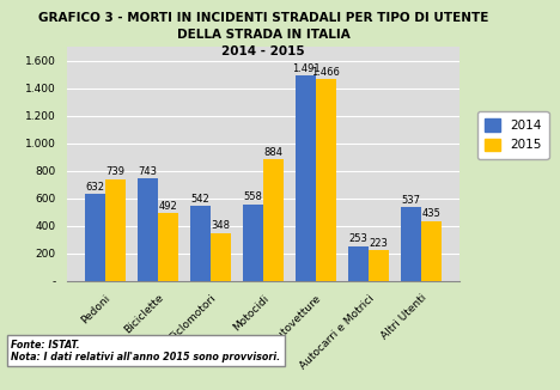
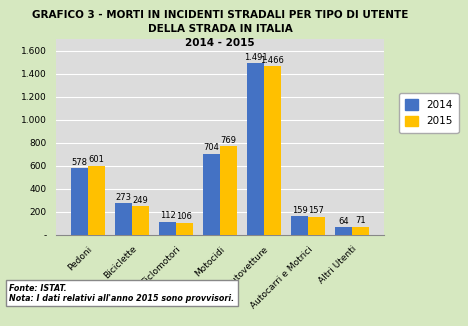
2014/Pedoni: 632 -> 578
2015/Pedoni: 739 -> 601
2014/Biciclette: 743 -> 273
2015/Biciclette: 492 -> 249
2014/Ciclomotori: 542 -> 112
2015/Ciclomotori: 348 -> 106
2014/Motocidi: 558 -> 704
2015/Motocidi: 884 -> 769
2014/Autocarri e Motrici: 253 -> 159
2015/Autocarri e Motrici: 223 -> 157
2014/Altri Utenti: 537 -> 64
2015/Altri Utenti: 435 -> 71
